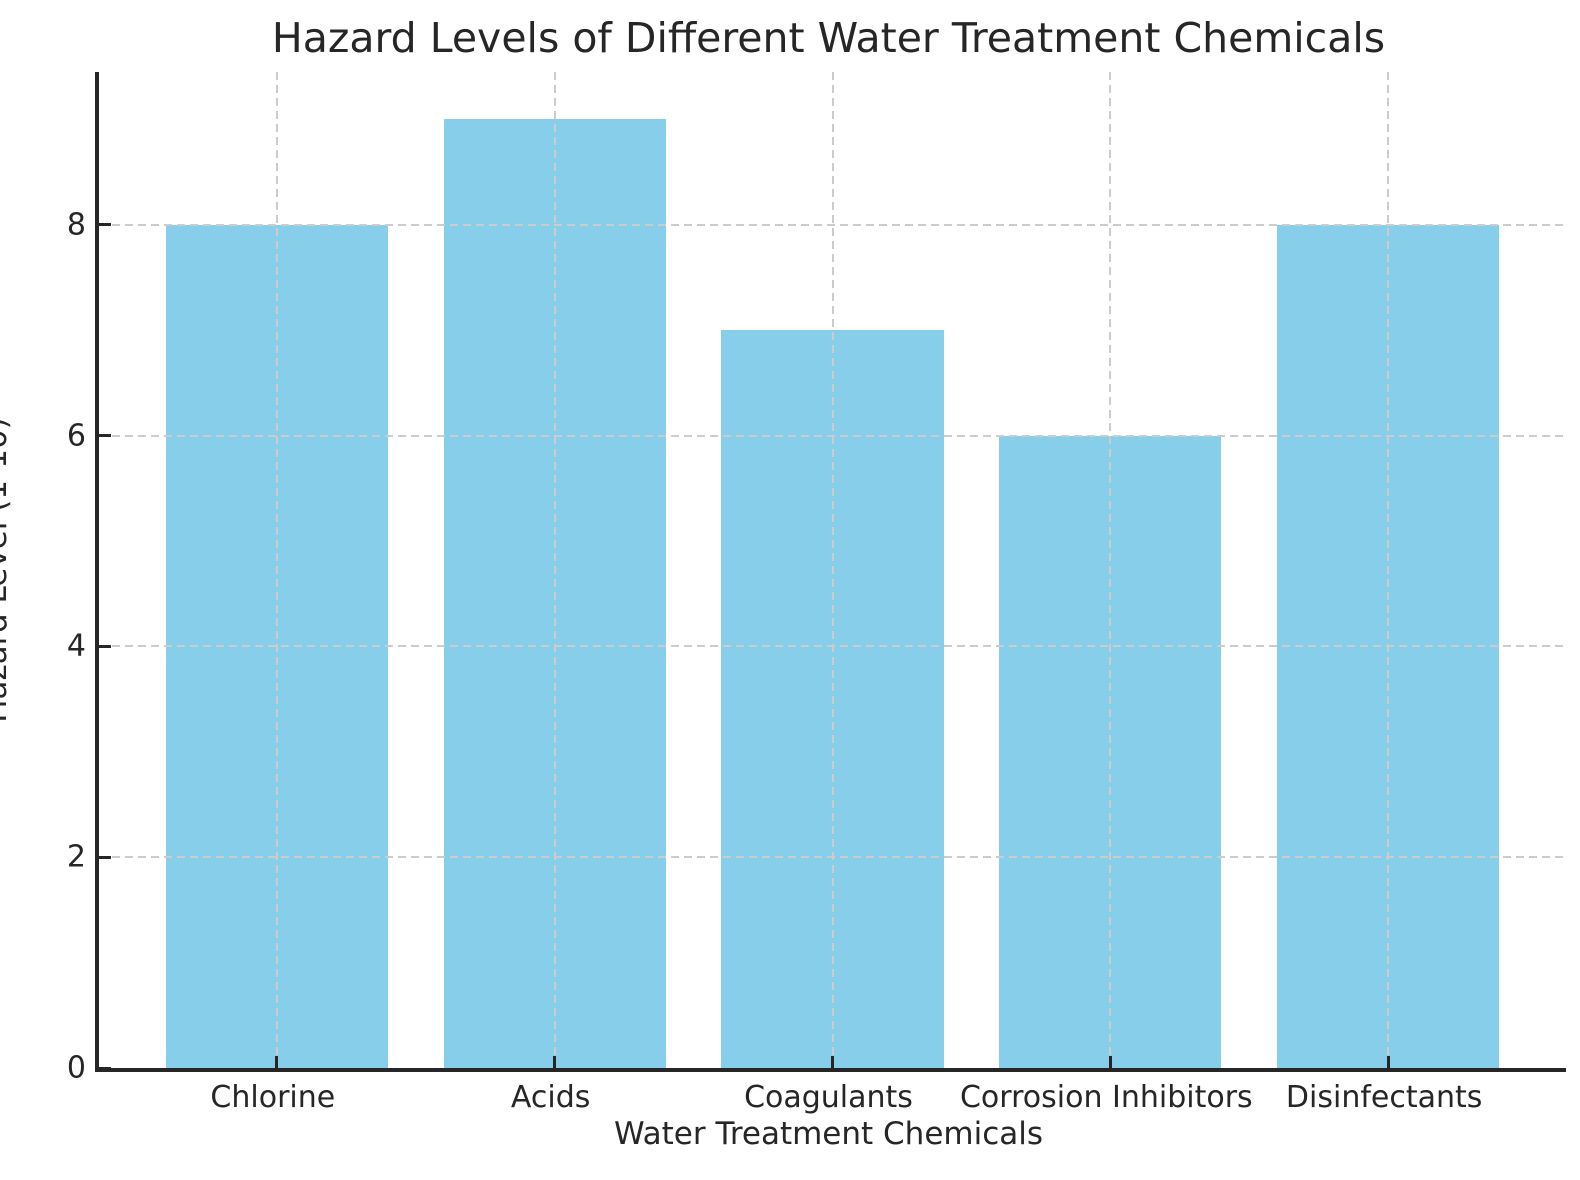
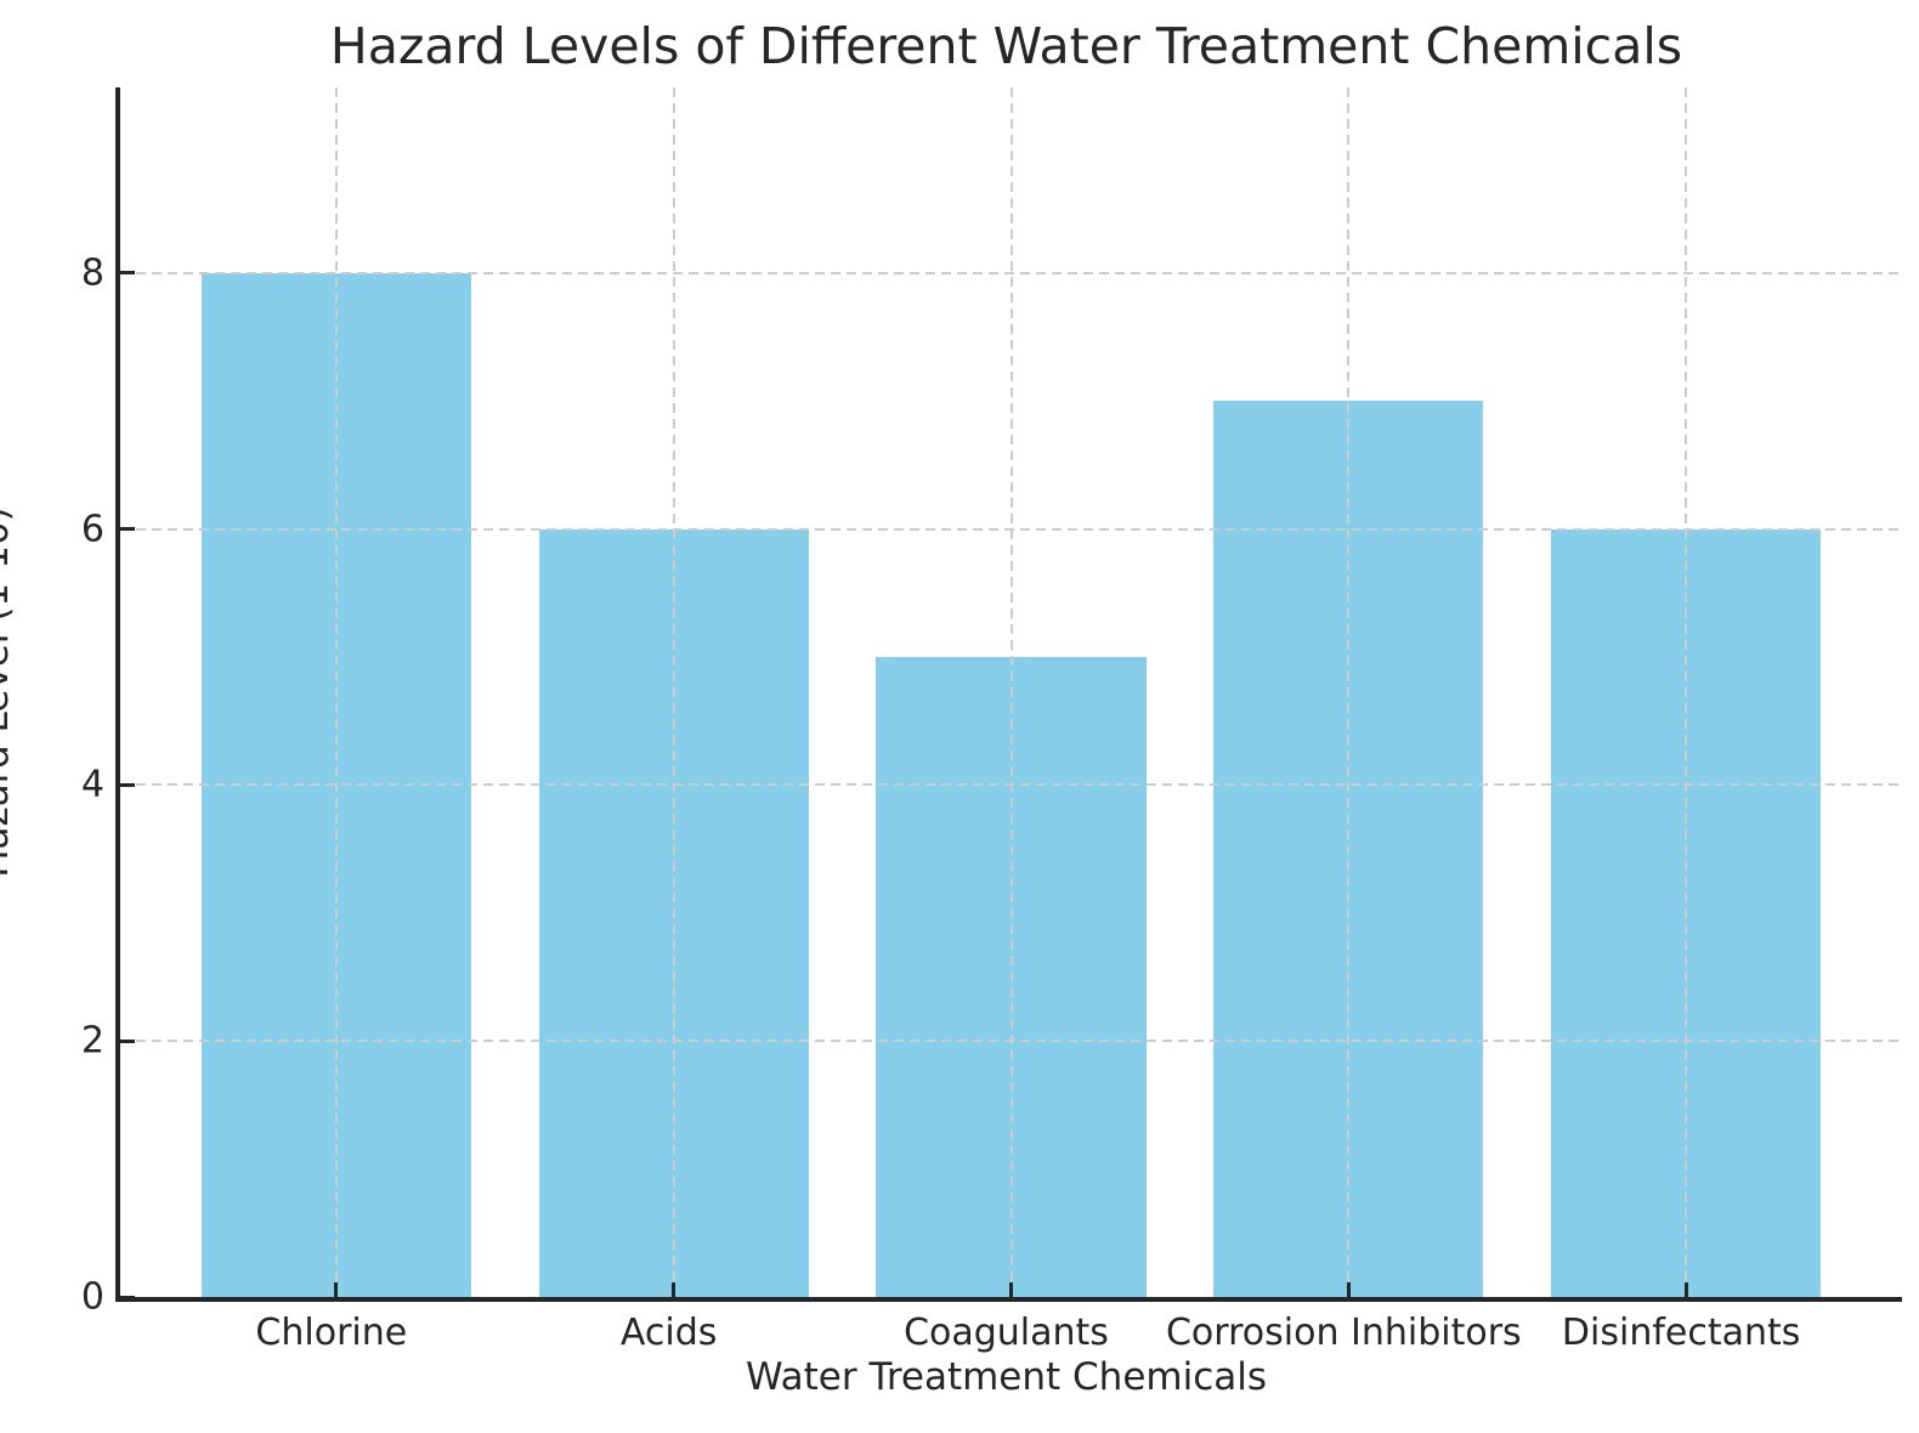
Acids: 9 -> 6
Coagulants: 7 -> 5
Corrosion Inhibitors: 6 -> 7
Disinfectants: 8 -> 6
